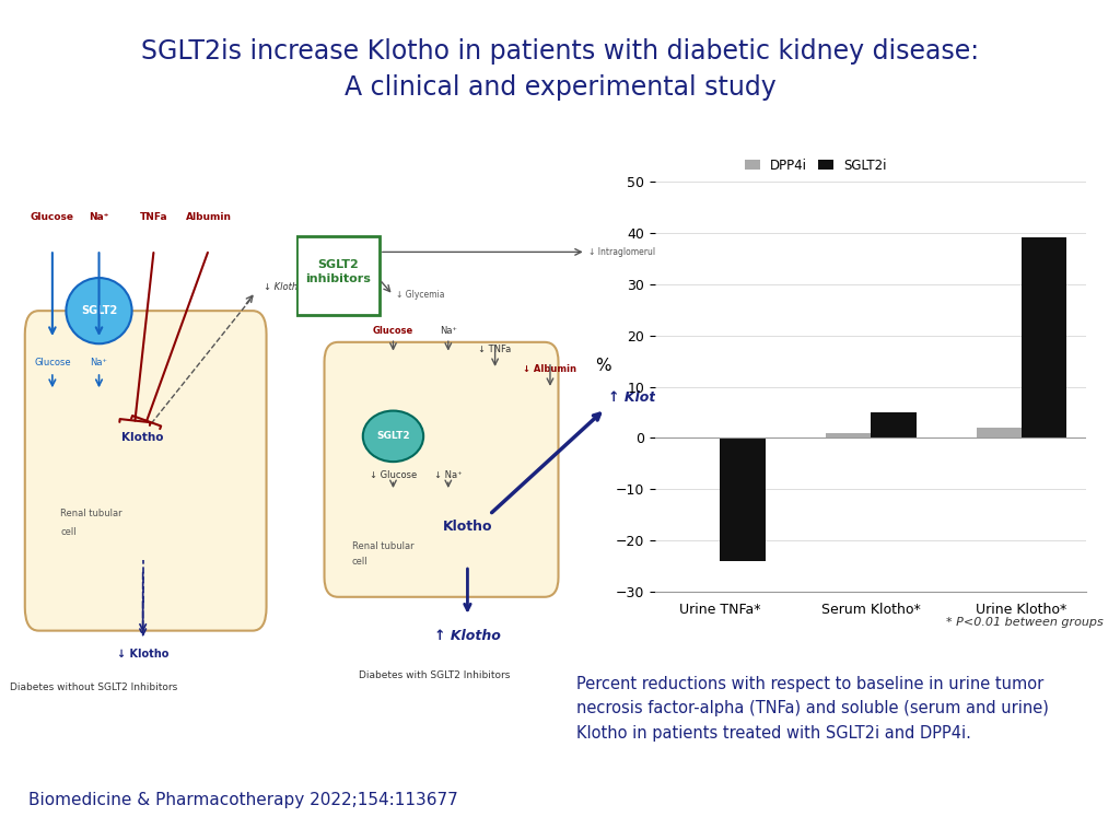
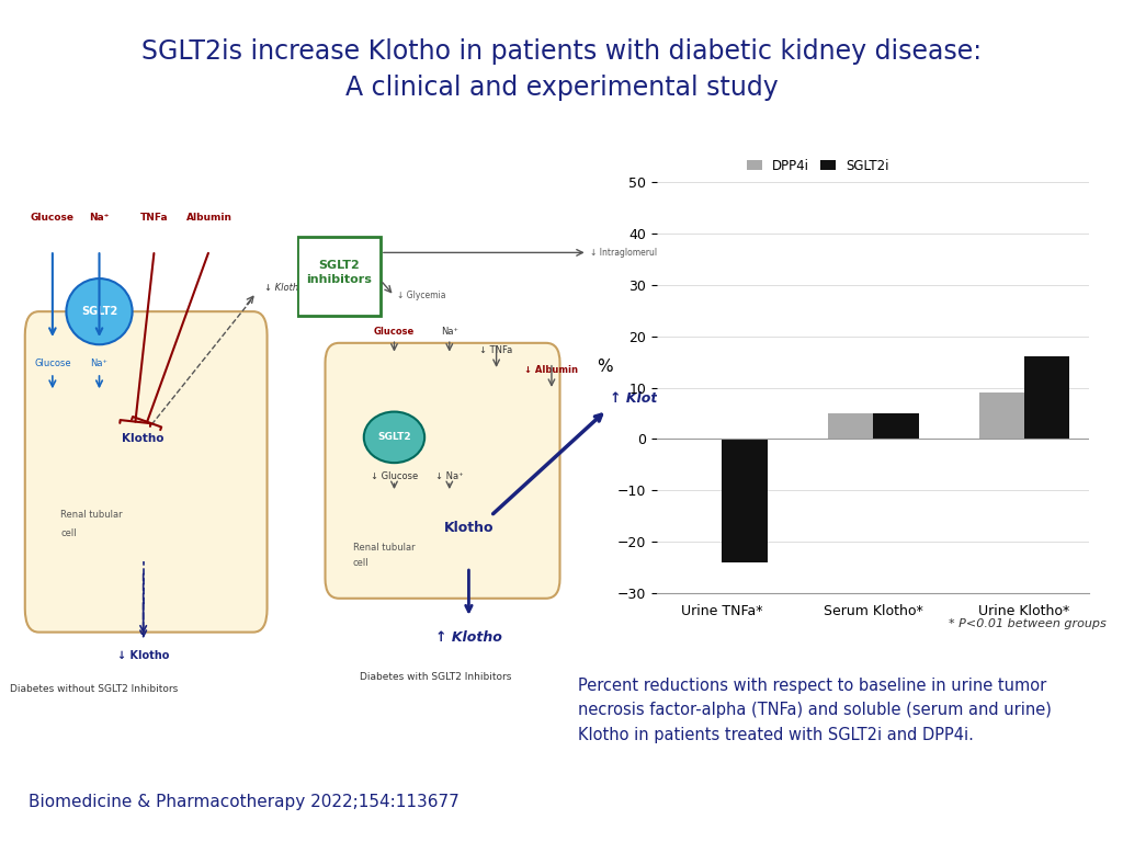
DPP4i/Serum Klotho*: 1 -> 5
DPP4i/Urine Klotho*: 2 -> 9
SGLT2i/Urine Klotho*: 39 -> 16
